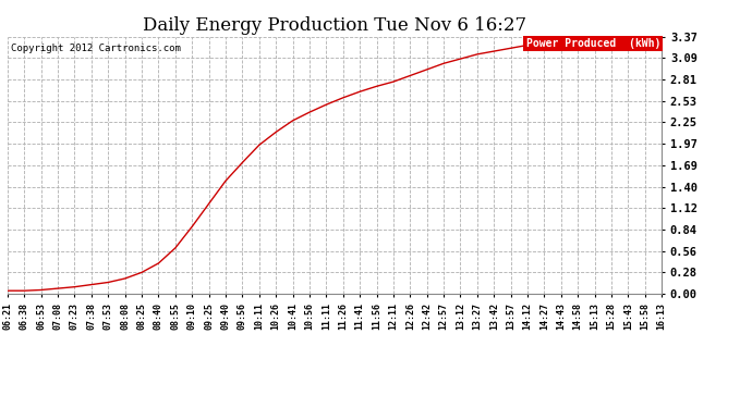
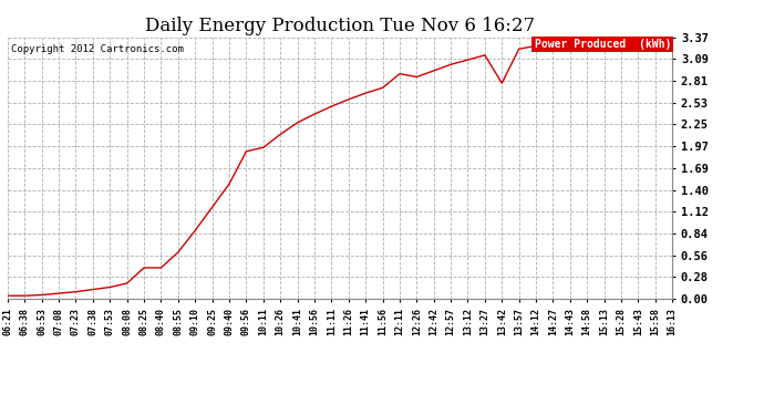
08:25: 0.28 -> 0.40
09:56: 1.72 -> 1.90
12:11: 2.78 -> 2.90
13:42: 3.18 -> 2.78
